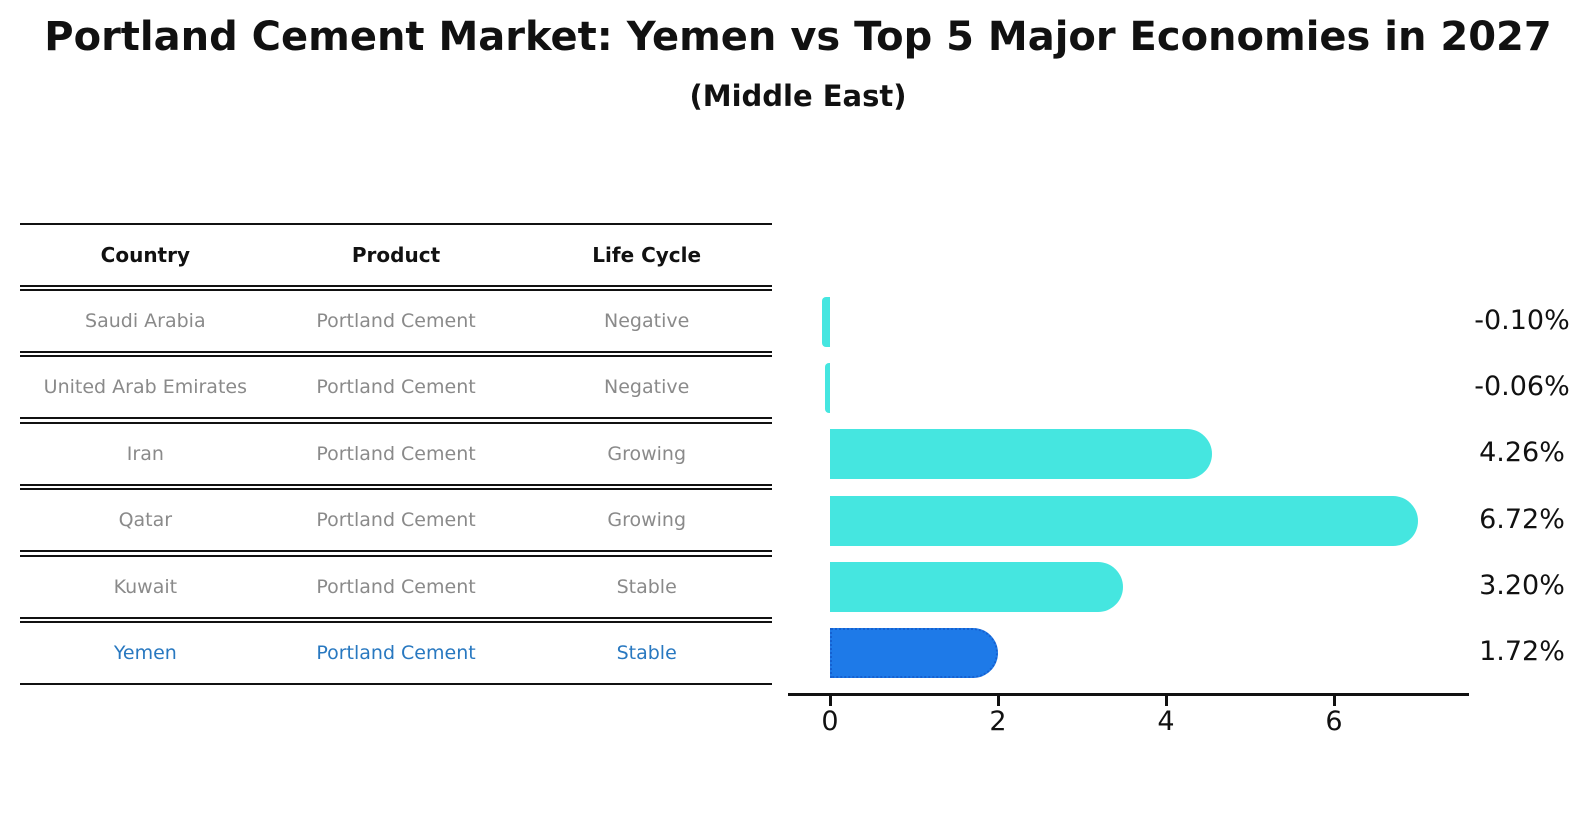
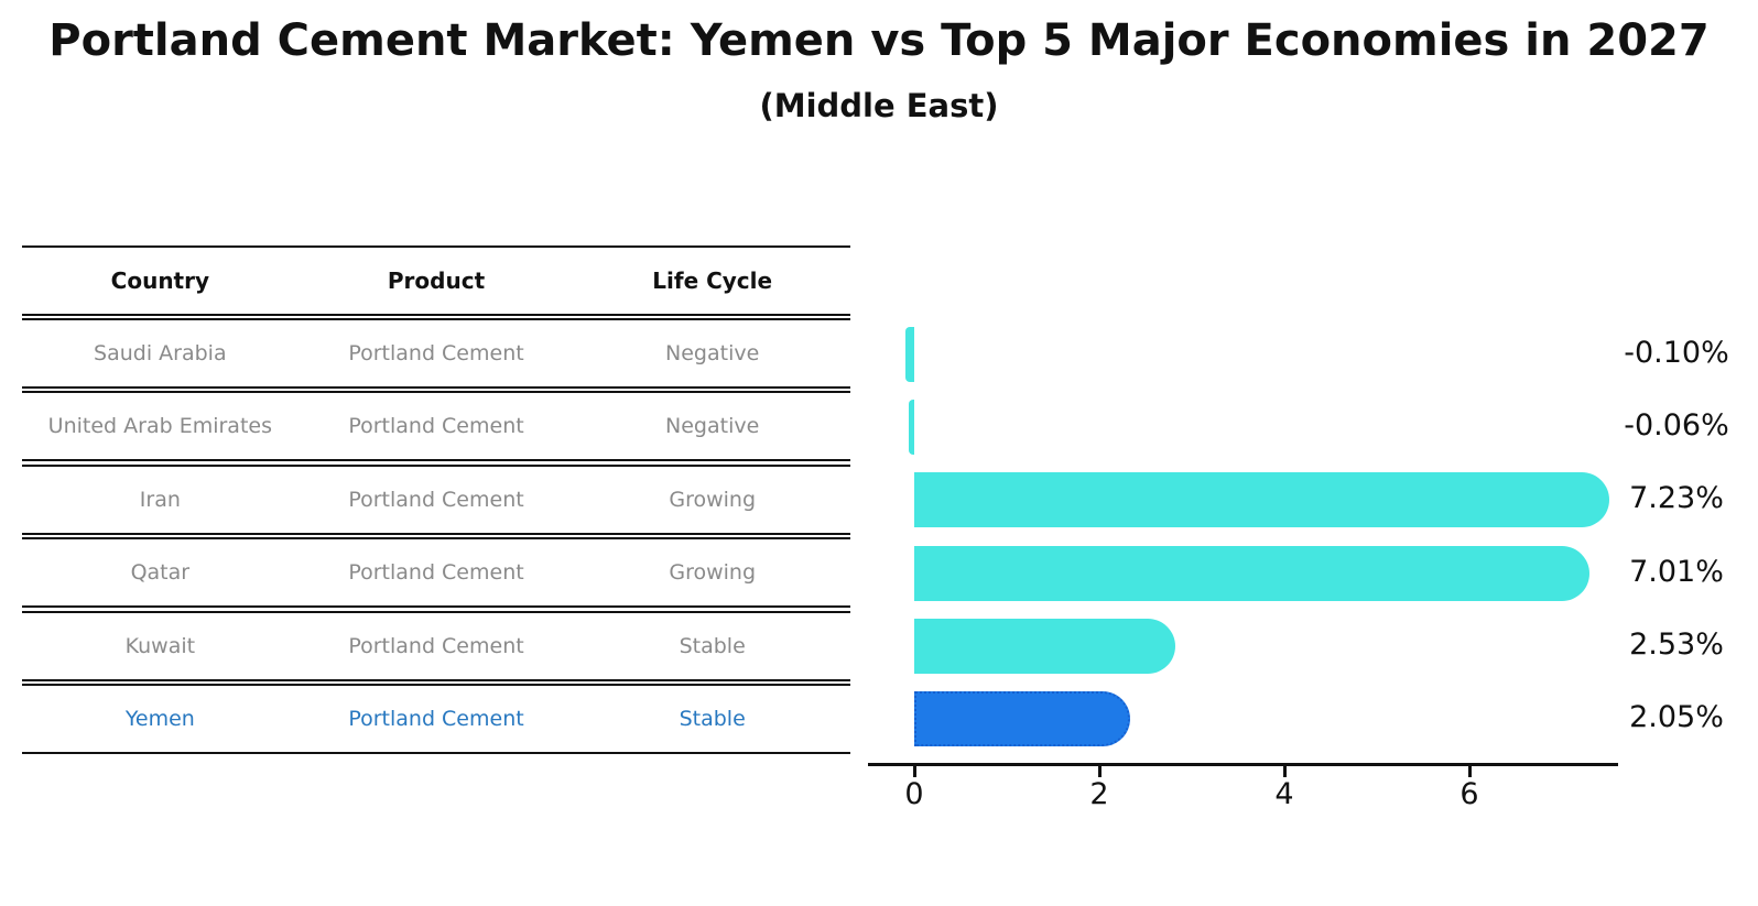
Iran: 4.26% -> 7.23%
Qatar: 6.72% -> 7.01%
Kuwait: 3.20% -> 2.53%
Yemen: 1.72% -> 2.05%
